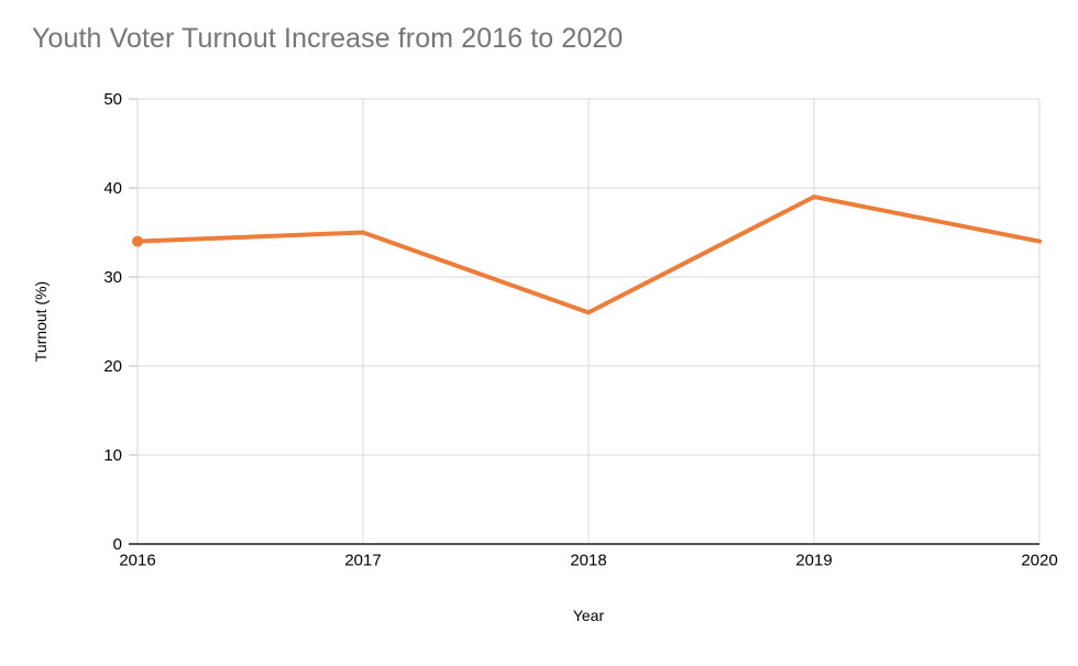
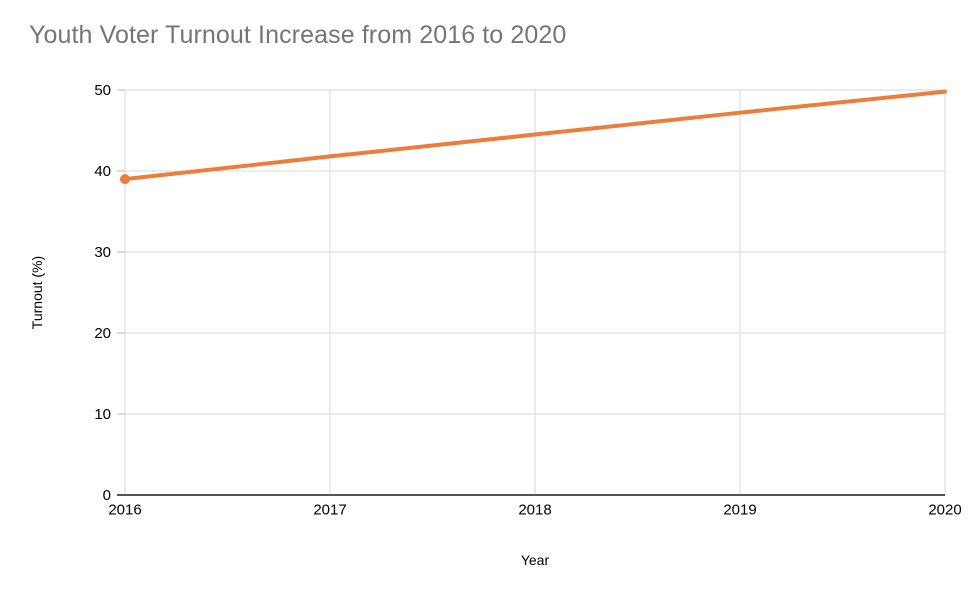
2016: 34 -> 39
2017: 35 -> 42
2018: 26 -> 44
2019: 39 -> 47
2020: 34 -> 50
